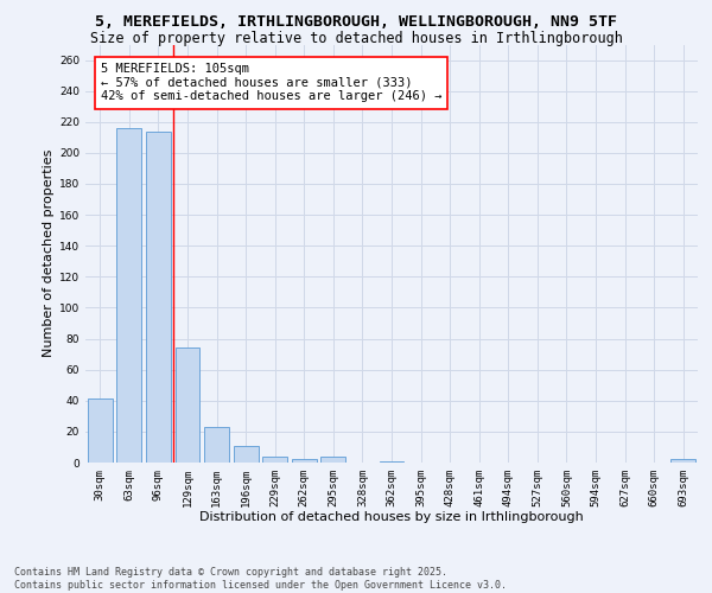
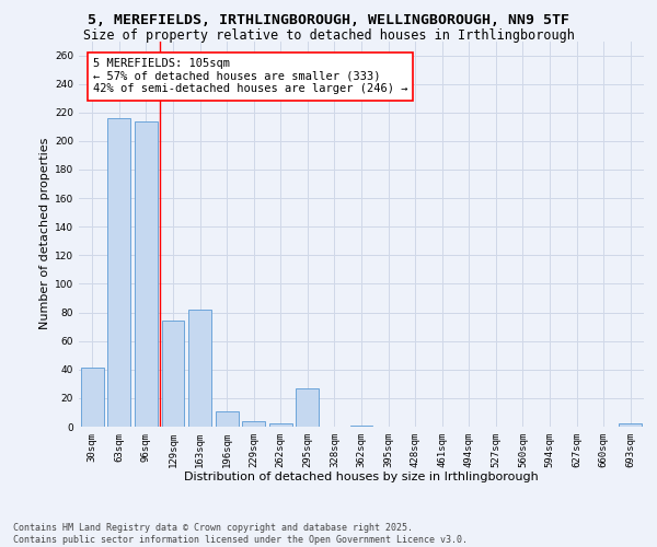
163sqm: 23 -> 82
295sqm: 4 -> 27
